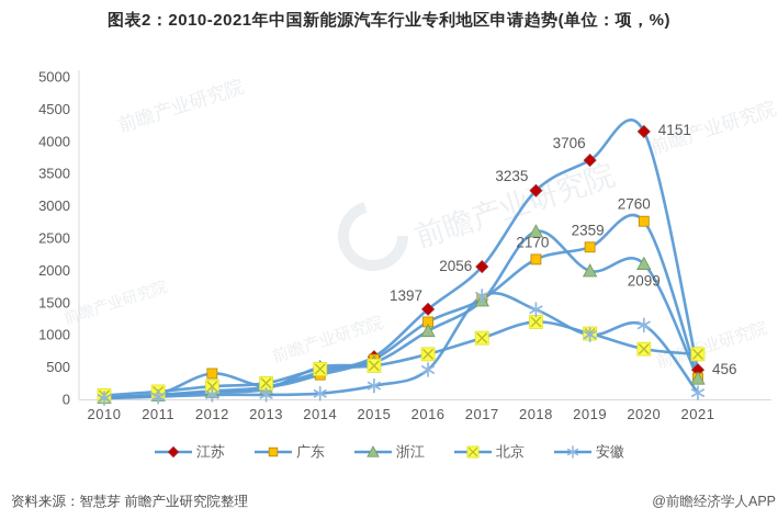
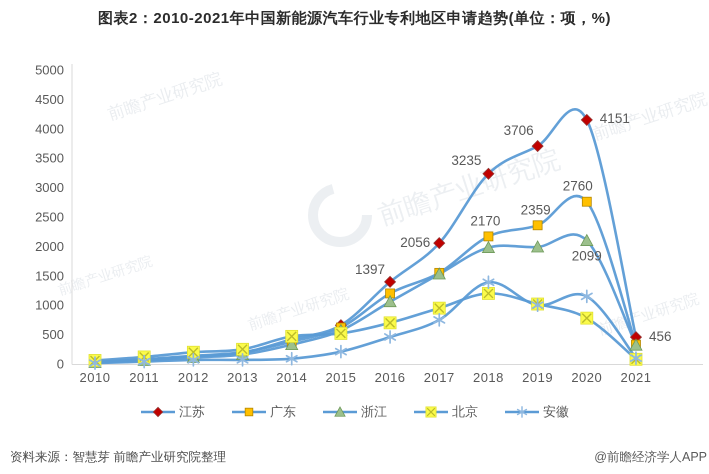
广东/2012: 400 -> 100
浙江/2014: 500 -> 300
安徽/2017: 1600 -> 800
浙江/2018: 2600 -> 2000
北京/2021: 700 -> 100
